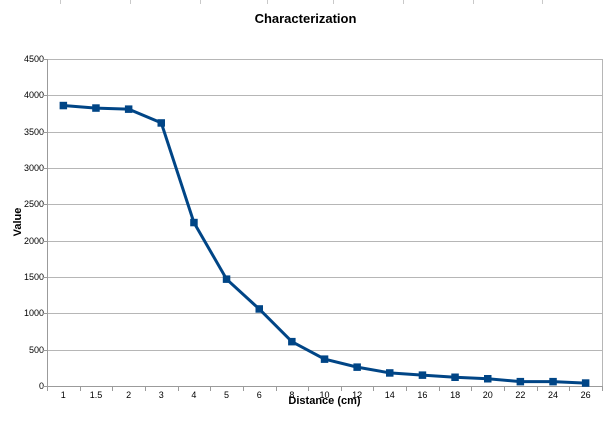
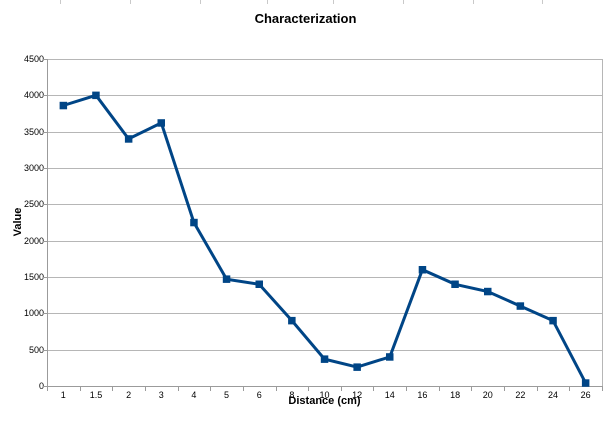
1.5: 3800 -> 4000
2: 3800 -> 3400
6: 1100 -> 1400
8: 600 -> 900
14: 200 -> 400
16: 200 -> 1600
18: 100 -> 1400
20: 100 -> 1300
22: 100 -> 1100
24: 100 -> 900
